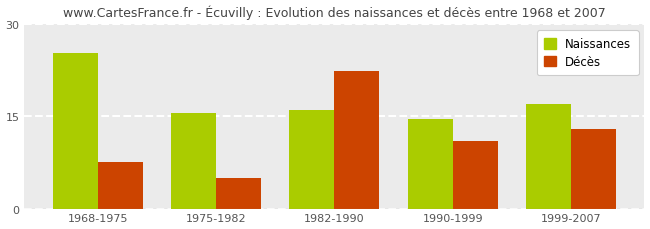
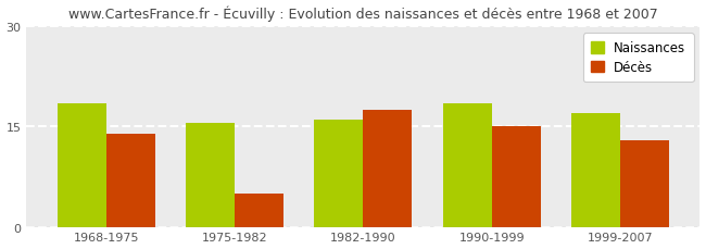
Naissances/1968-1975: 25.4 -> 18.5
Décès/1968-1975: 7.6 -> 14.0
Décès/1982-1990: 22.4 -> 17.5
Naissances/1990-1999: 14.6 -> 18.5
Décès/1990-1999: 11.0 -> 15.0
